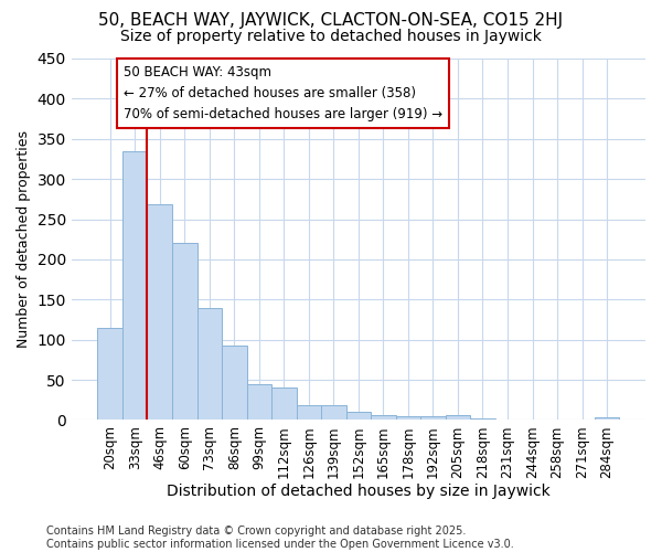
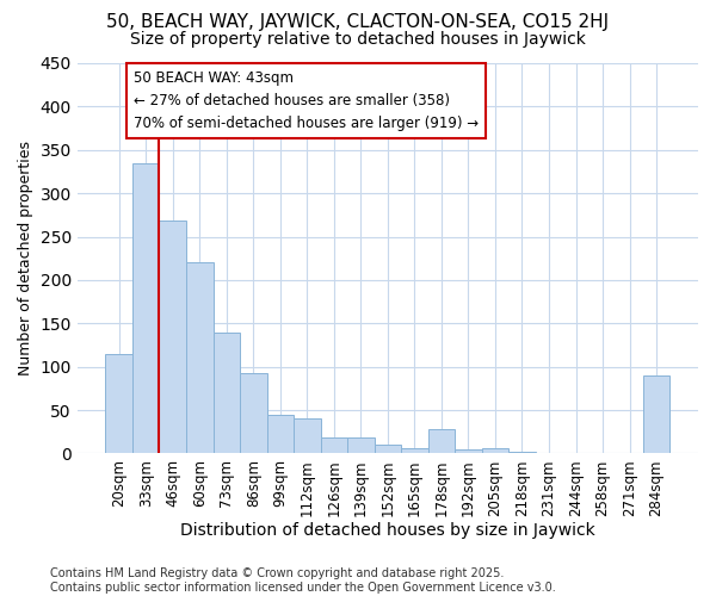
178sqm: 5 -> 28
284sqm: 3 -> 90
